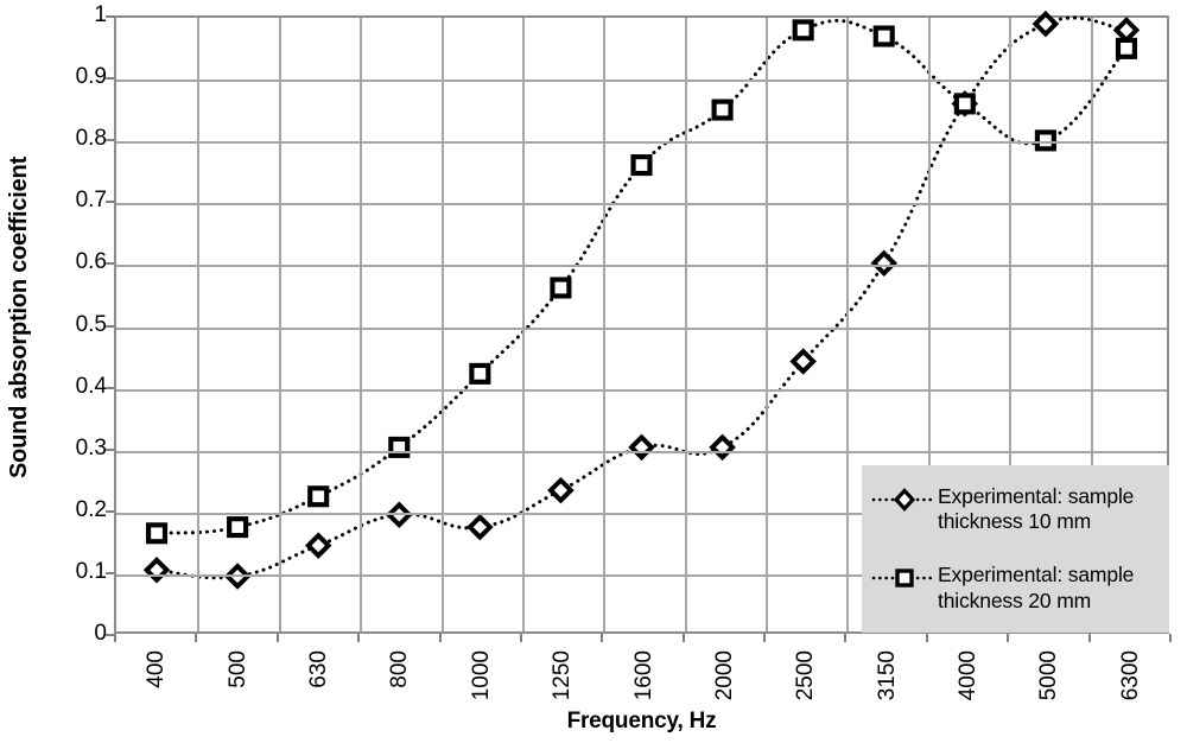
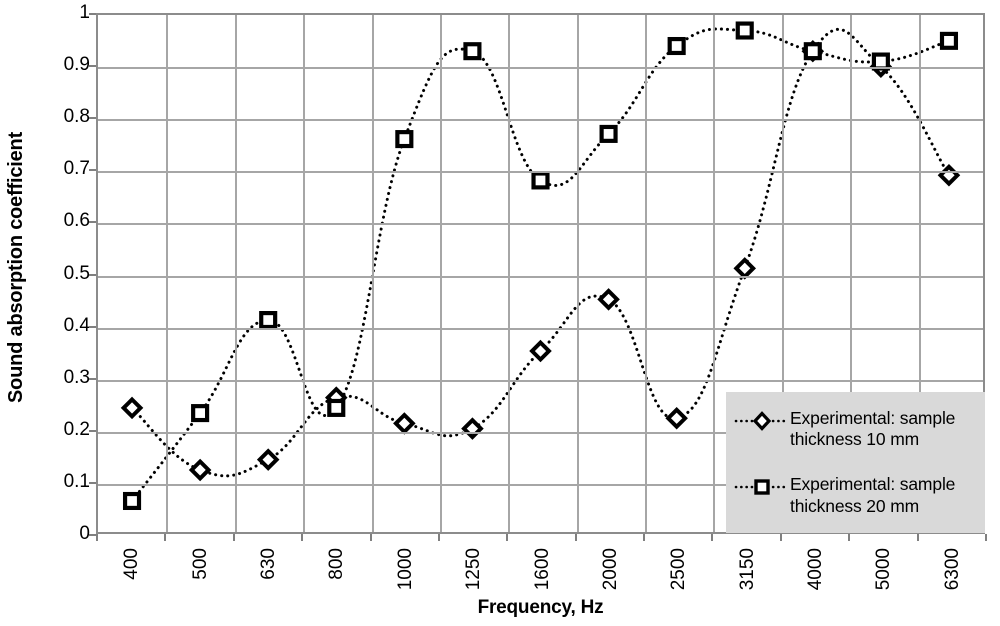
Experimental: sample thickness 10 mm/400: 0.10 -> 0.24
Experimental: sample thickness 20 mm/400: 0.16 -> 0.06
Experimental: sample thickness 10 mm/500: 0.09 -> 0.12
Experimental: sample thickness 20 mm/500: 0.17 -> 0.23
Experimental: sample thickness 20 mm/630: 0.22 -> 0.41
Experimental: sample thickness 10 mm/800: 0.19 -> 0.26
Experimental: sample thickness 20 mm/800: 0.30 -> 0.24
Experimental: sample thickness 10 mm/1000: 0.17 -> 0.21
Experimental: sample thickness 20 mm/1000: 0.42 -> 0.76
Experimental: sample thickness 10 mm/1250: 0.23 -> 0.20
Experimental: sample thickness 20 mm/1250: 0.56 -> 0.93
Experimental: sample thickness 10 mm/1600: 0.30 -> 0.35
Experimental: sample thickness 20 mm/1600: 0.76 -> 0.68
Experimental: sample thickness 10 mm/2000: 0.30 -> 0.45
Experimental: sample thickness 20 mm/2000: 0.85 -> 0.77
Experimental: sample thickness 10 mm/2500: 0.44 -> 0.22
Experimental: sample thickness 20 mm/2500: 0.98 -> 0.94
Experimental: sample thickness 10 mm/3150: 0.60 -> 0.51
Experimental: sample thickness 10 mm/4000: 0.86 -> 0.93
Experimental: sample thickness 20 mm/4000: 0.86 -> 0.93
Experimental: sample thickness 10 mm/5000: 0.99 -> 0.90
Experimental: sample thickness 20 mm/5000: 0.80 -> 0.91
Experimental: sample thickness 10 mm/6300: 0.98 -> 0.69
